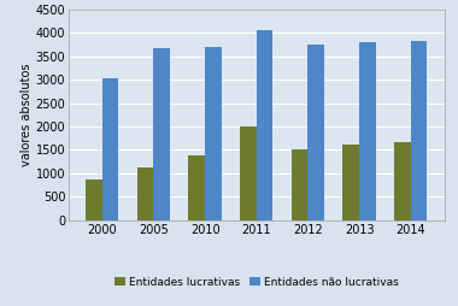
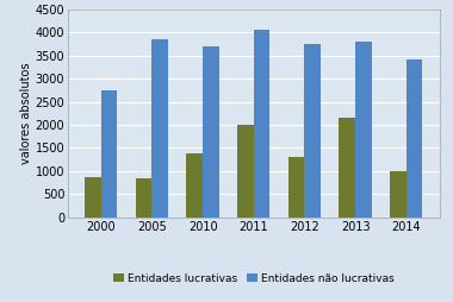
Entidades não lucrativas/2000: 3020 -> 2750
Entidades lucrativas/2005: 1120 -> 850
Entidades não lucrativas/2005: 3680 -> 3850
Entidades lucrativas/2012: 1500 -> 1300
Entidades lucrativas/2013: 1620 -> 2150
Entidades lucrativas/2014: 1680 -> 1000
Entidades não lucrativas/2014: 3820 -> 3400
